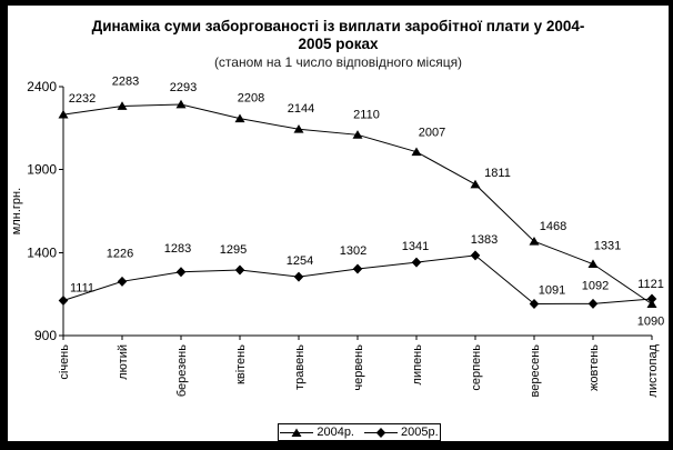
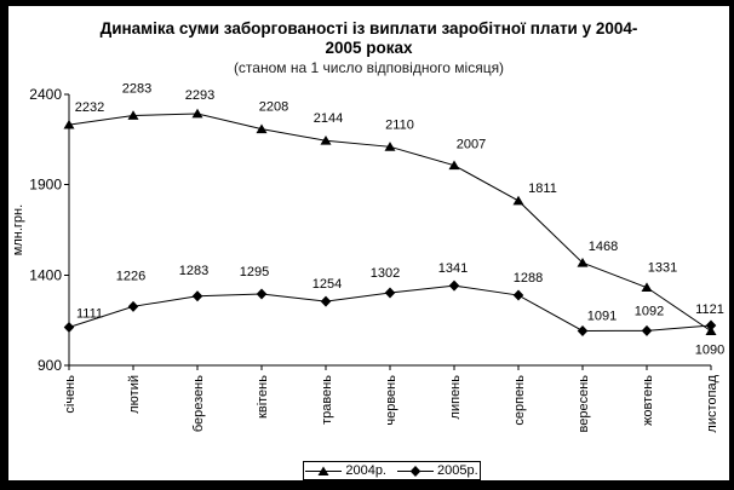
2005р./серпень: 1383 -> 1288
